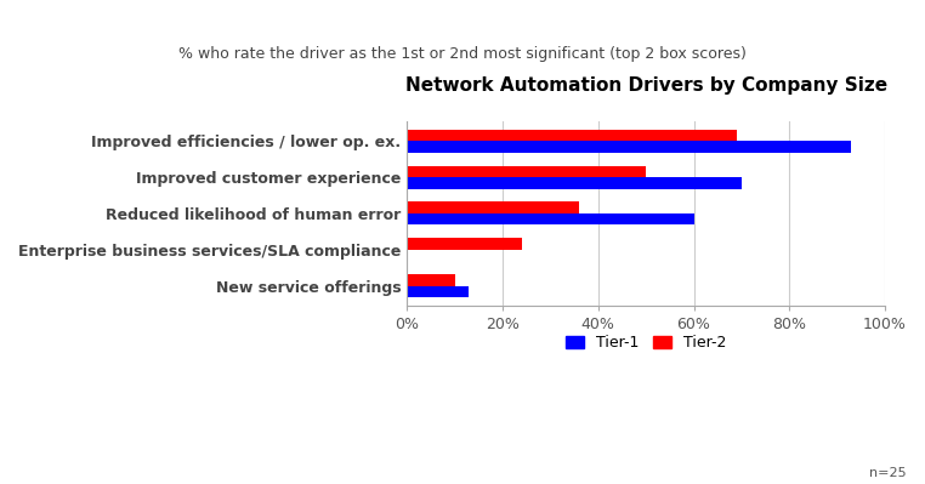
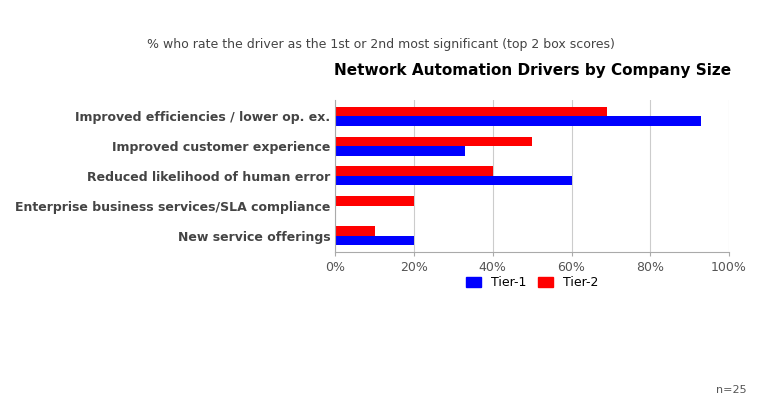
Tier-1/Improved customer experience: 70% -> 33%
Tier-2/Reduced likelihood of human error: 36% -> 40%
Tier-2/Enterprise business services/SLA compliance: 24% -> 20%
Tier-1/New service offerings: 13% -> 20%
